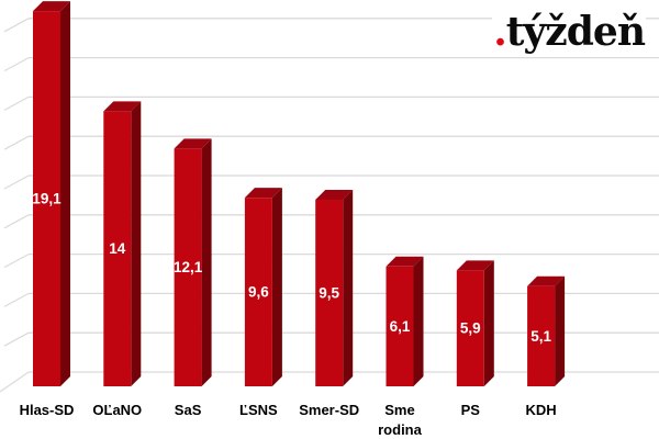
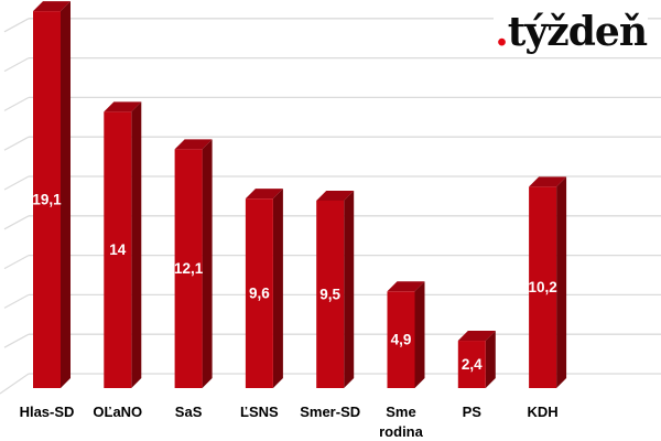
Sme rodina: 6,1 -> 4,9
PS: 5,9 -> 2,4
KDH: 5,1 -> 10,2
